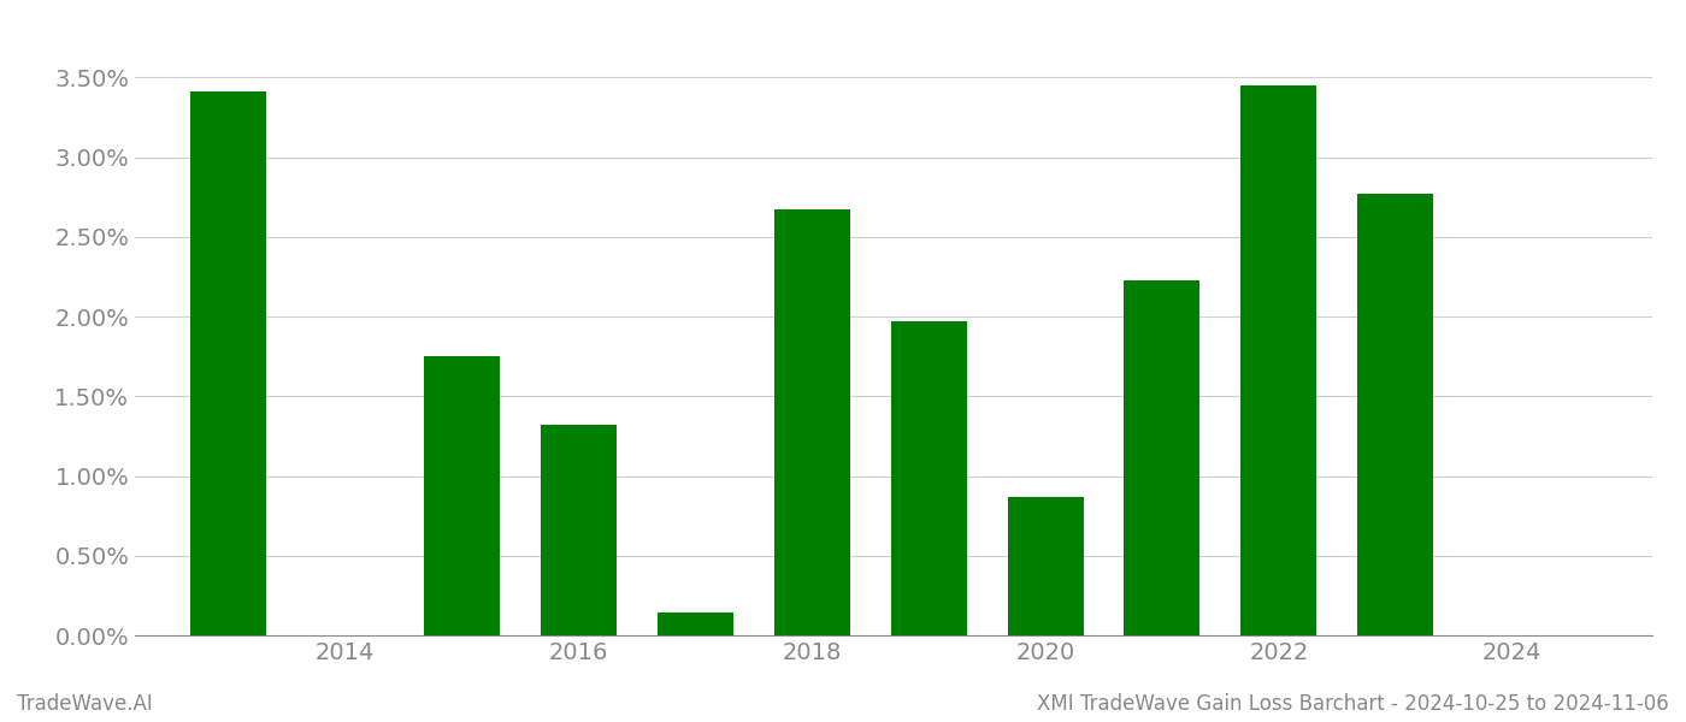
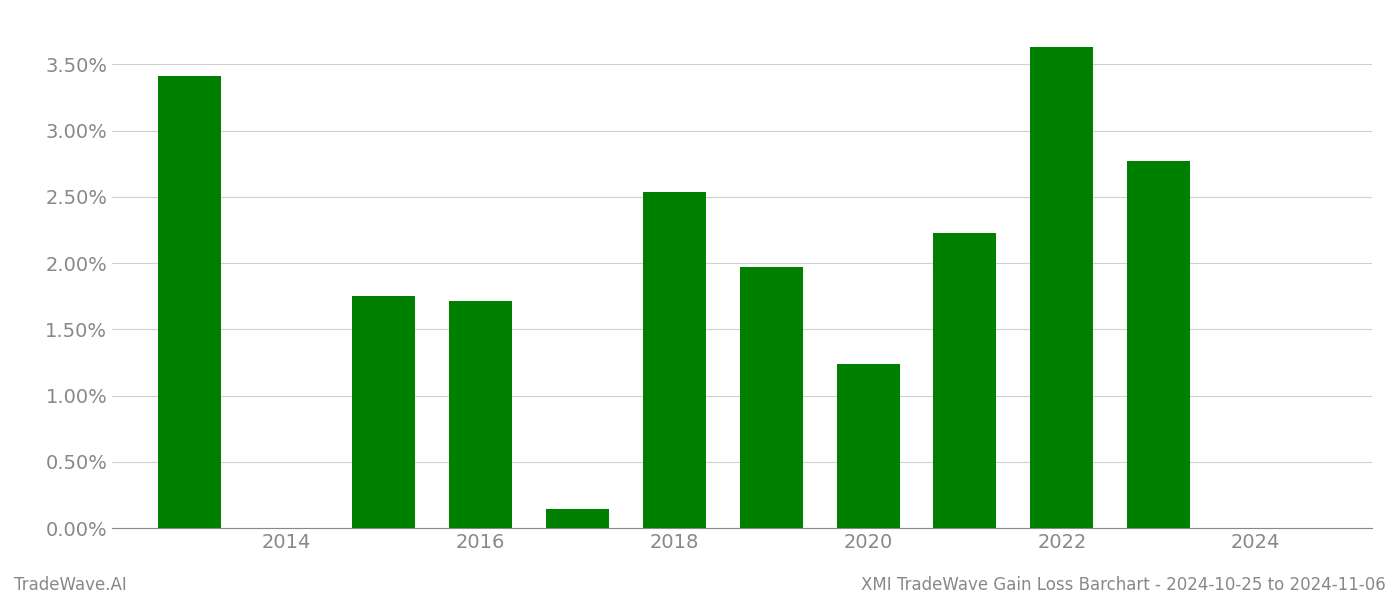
2016: 1.32% -> 1.71%
2018: 2.67% -> 2.54%
2020: 0.87% -> 1.24%
2022: 3.45% -> 3.63%
